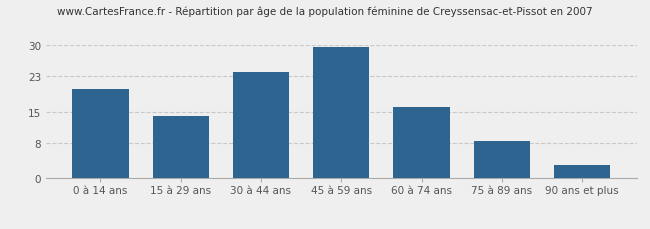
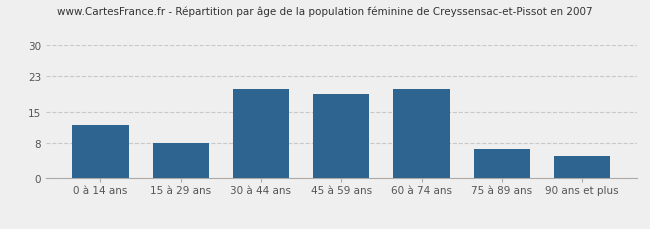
0 à 14 ans: 20.0 -> 12.0
15 à 29 ans: 14.0 -> 8.0
30 à 44 ans: 24.0 -> 20.0
45 à 59 ans: 29.5 -> 19.0
60 à 74 ans: 16.0 -> 20.0
75 à 89 ans: 8.5 -> 6.5
90 ans et plus: 3.0 -> 5.0
